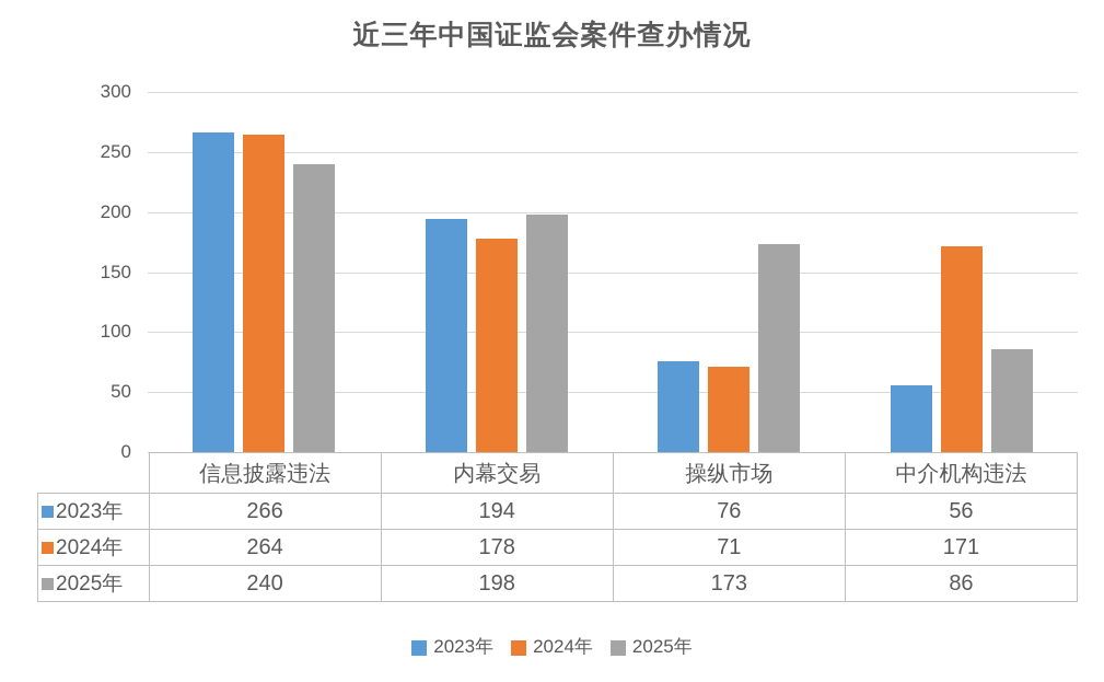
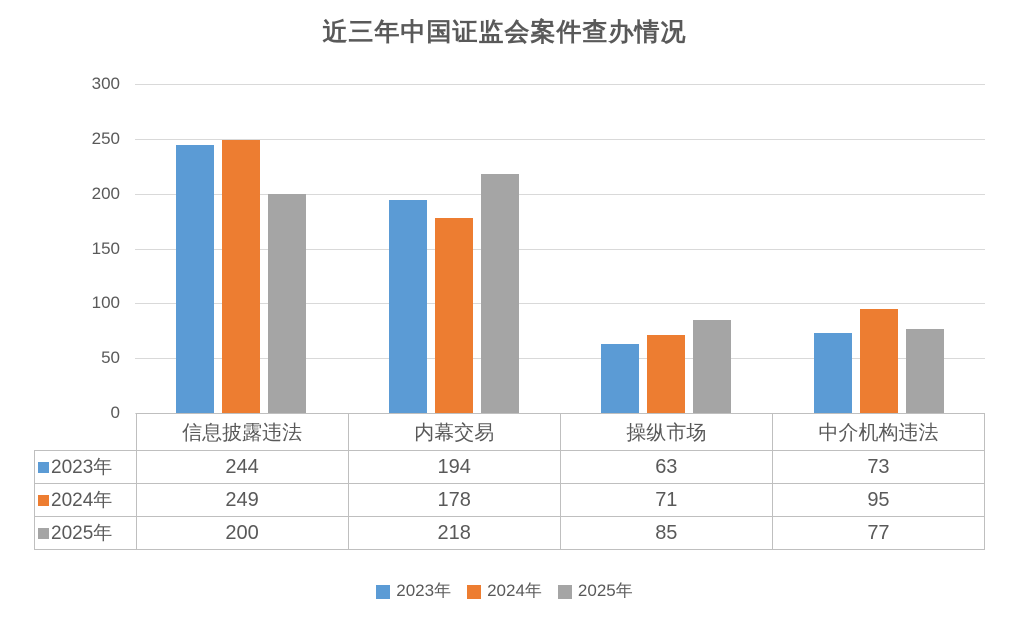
2023年/信息披露违法: 266 -> 244
2024年/信息披露违法: 264 -> 249
2025年/信息披露违法: 240 -> 200
2025年/内幕交易: 198 -> 218
2023年/操纵市场: 76 -> 63
2025年/操纵市场: 173 -> 85
2023年/中介机构违法: 56 -> 73
2024年/中介机构违法: 171 -> 95
2025年/中介机构违法: 86 -> 77
